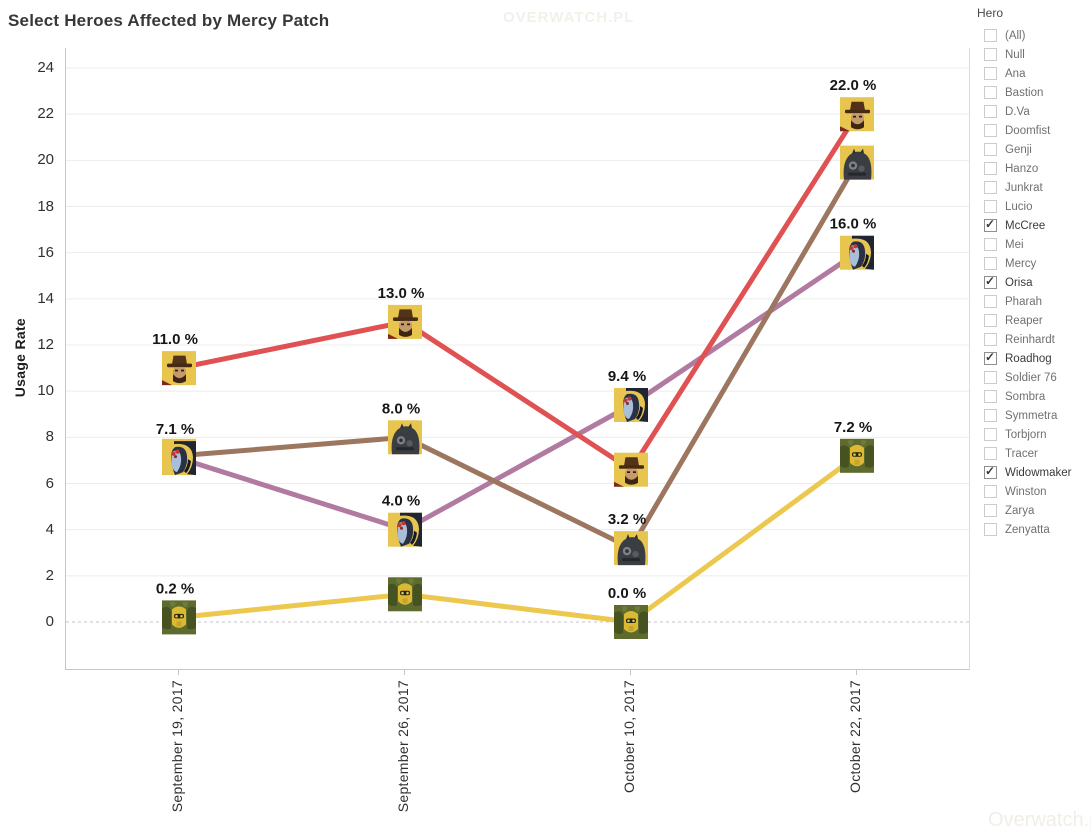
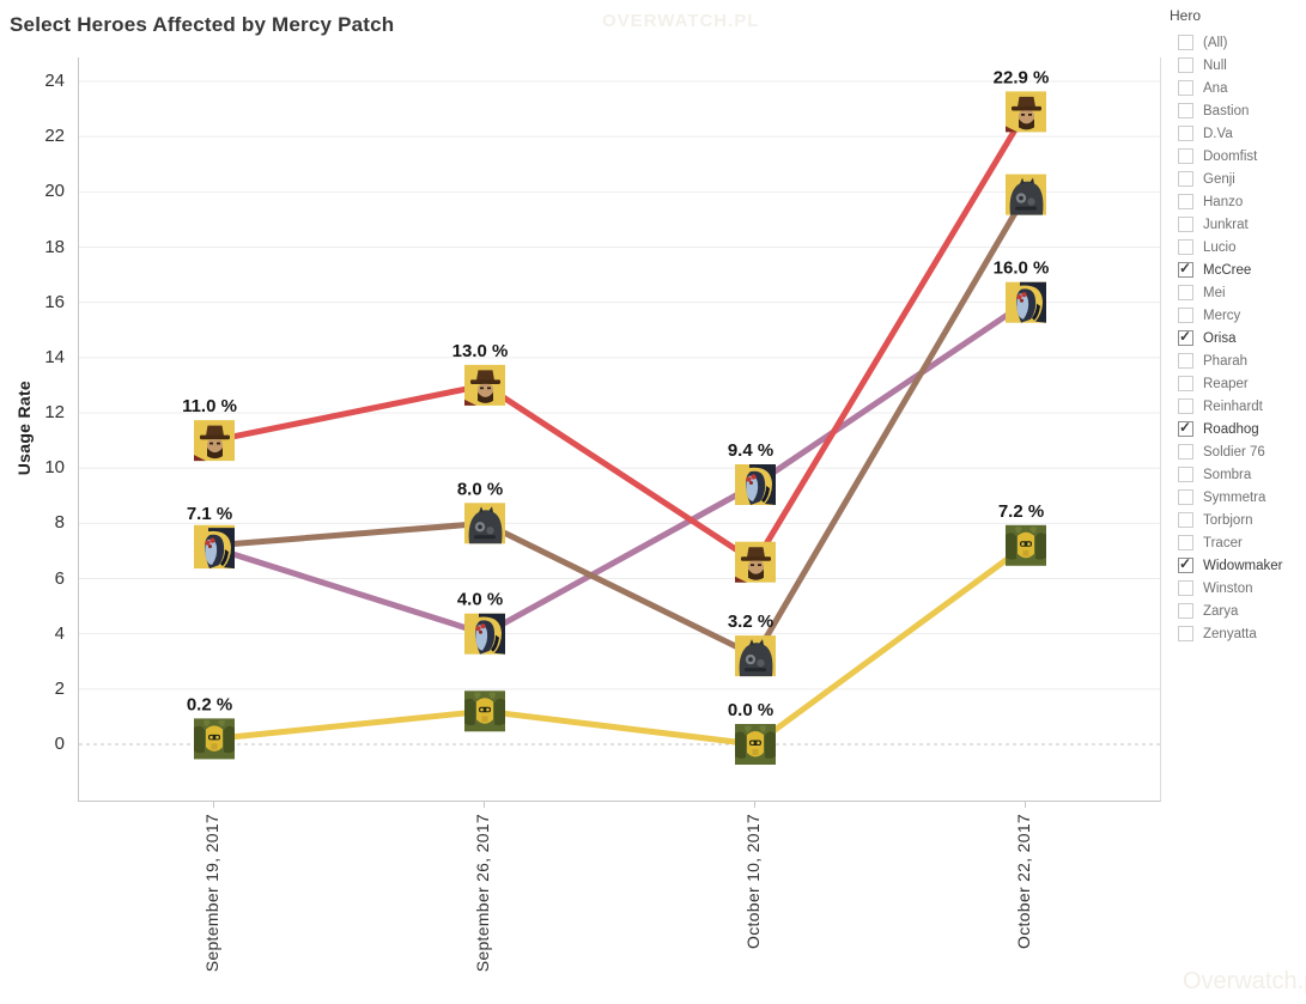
McCree/October 22, 2017: 22.0 -> 22.9
